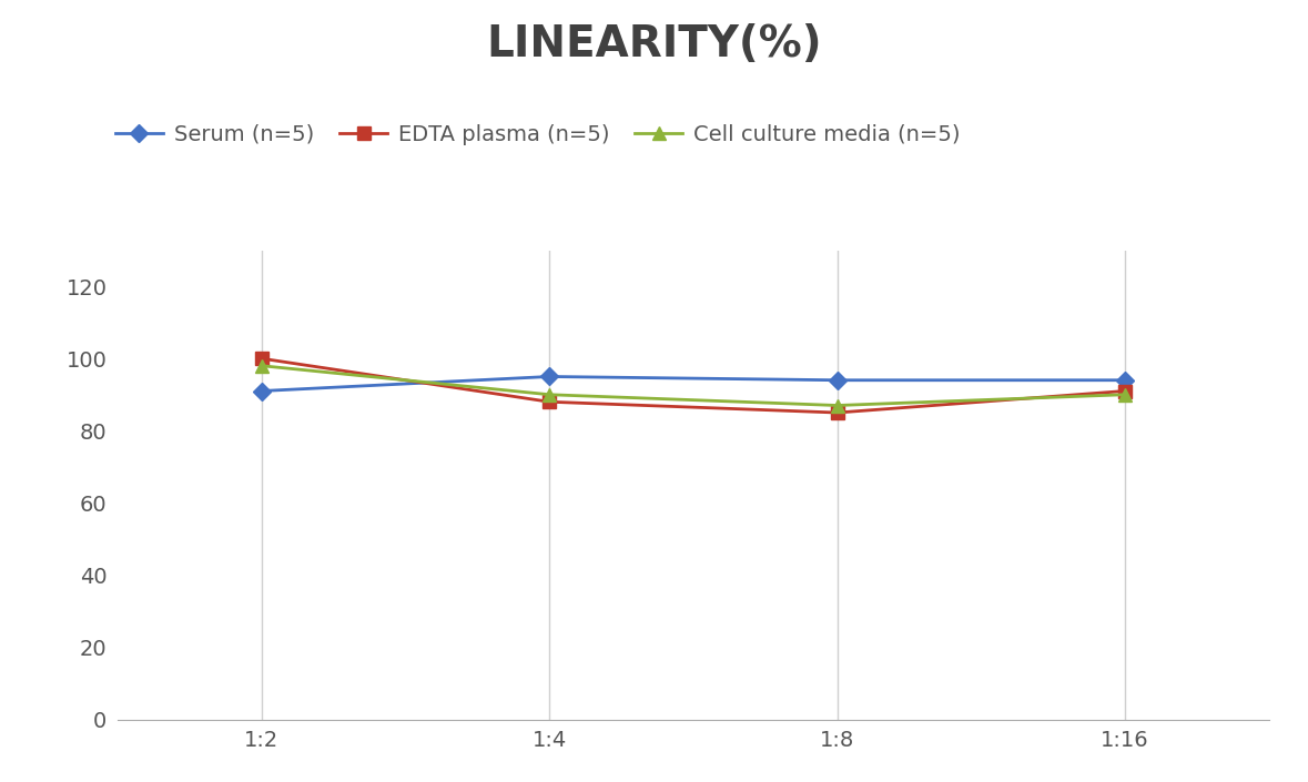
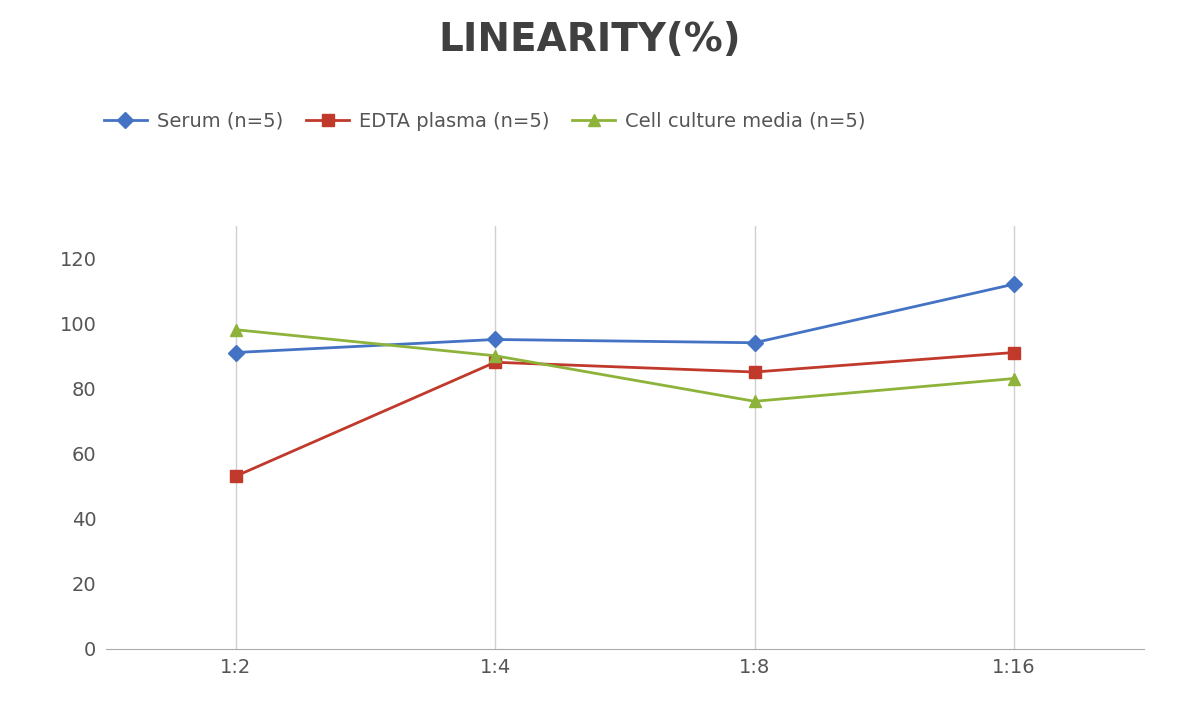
EDTA plasma (n=5)/1:2: 100 -> 53
Cell culture media (n=5)/1:8: 87 -> 76
Serum (n=5)/1:16: 94 -> 112
Cell culture media (n=5)/1:16: 90 -> 83
